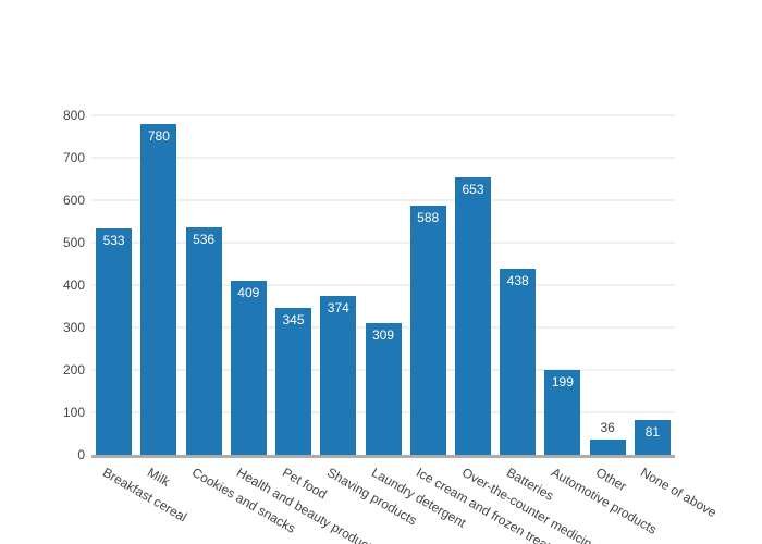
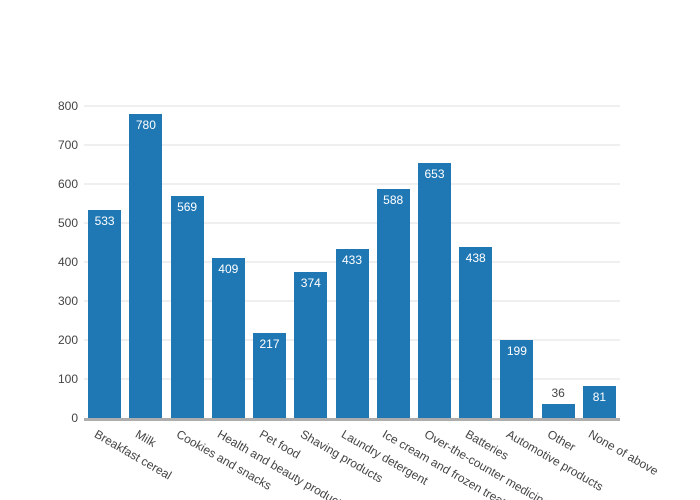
Cookies and snacks: 536 -> 569
Pet food: 345 -> 217
Laundry detergent: 309 -> 433
